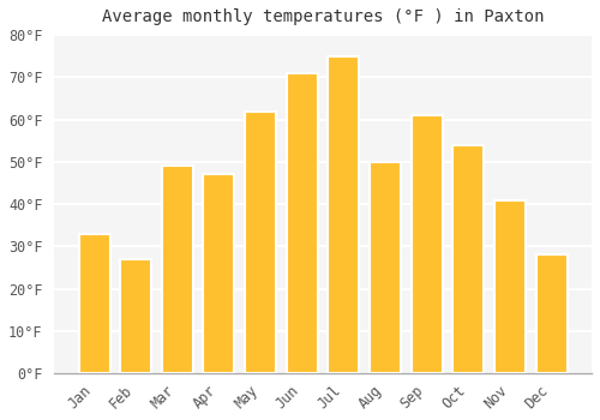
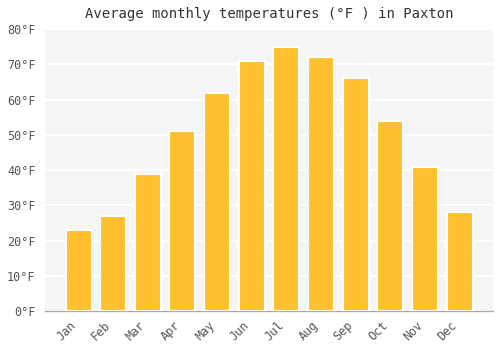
Jan: 33°F -> 23°F
Mar: 49°F -> 39°F
Apr: 47°F -> 51°F
Aug: 50°F -> 72°F
Sep: 61°F -> 66°F
